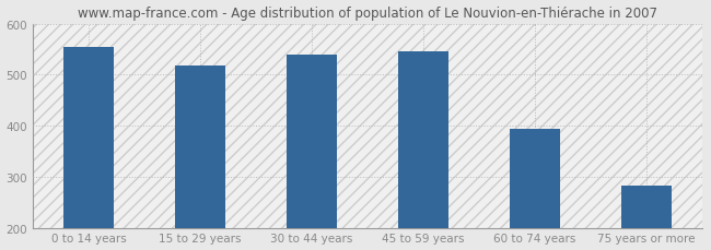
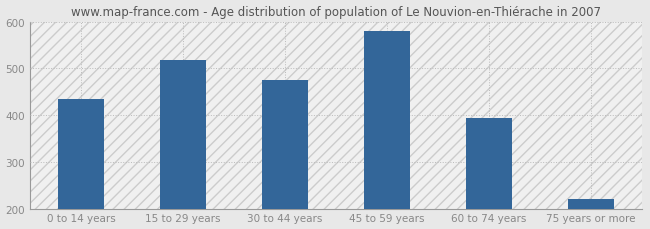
0 to 14 years: 553 -> 435
30 to 44 years: 539 -> 475
45 to 59 years: 545 -> 580
75 years or more: 283 -> 220
